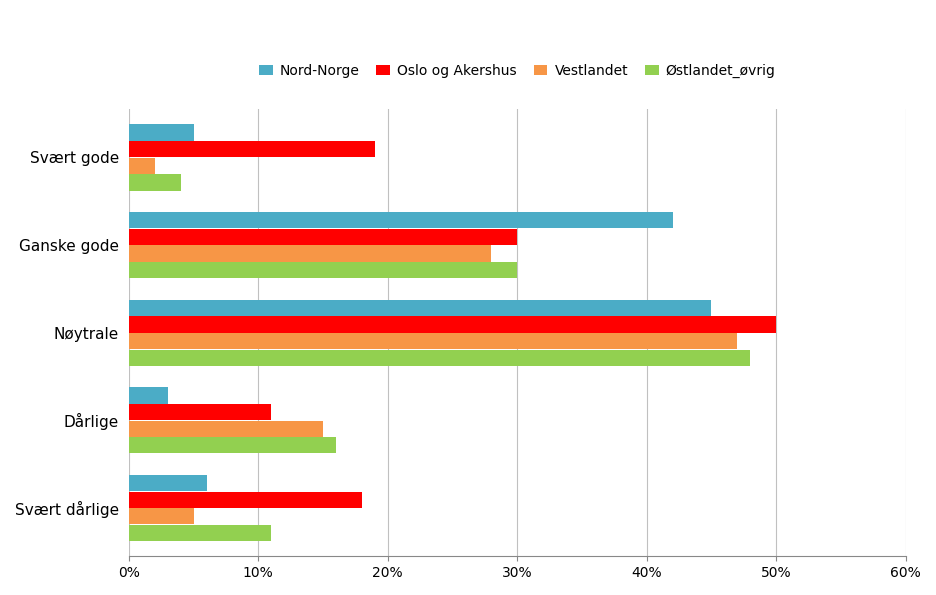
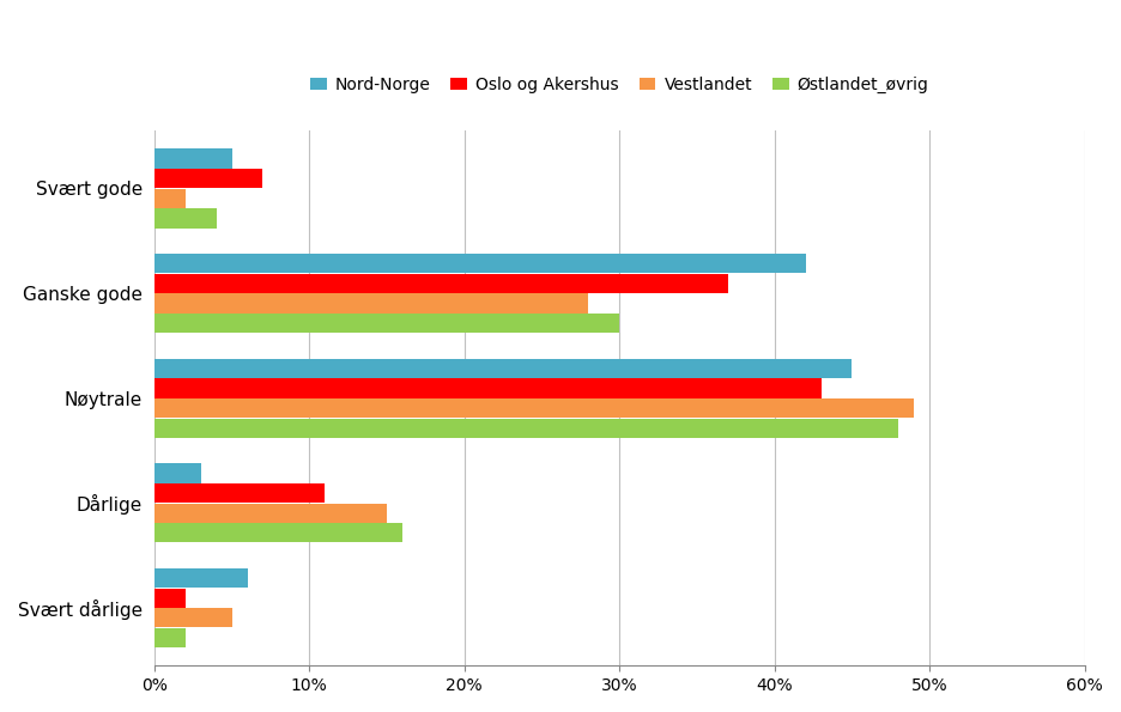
Oslo og Akershus/Svært gode: 19% -> 7%
Oslo og Akershus/Ganske gode: 30% -> 37%
Oslo og Akershus/Nøytrale: 50% -> 43%
Vestlandet/Nøytrale: 47% -> 49%
Oslo og Akershus/Svært dårlige: 18% -> 2%
Østlandet_øvrig/Svært dårlige: 11% -> 2%
